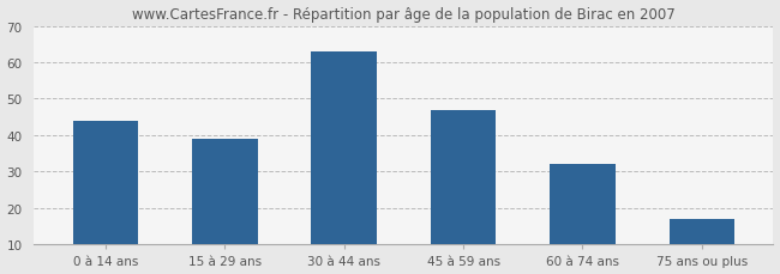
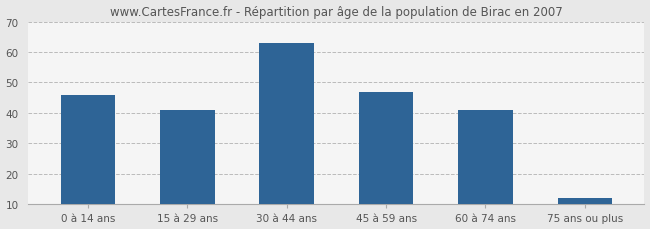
0 à 14 ans: 44 -> 46
15 à 29 ans: 39 -> 41
60 à 74 ans: 32 -> 41
75 ans ou plus: 17 -> 12
